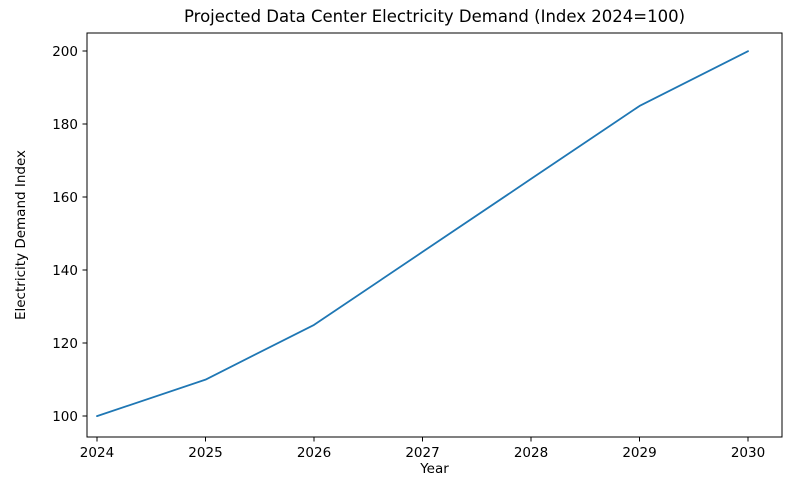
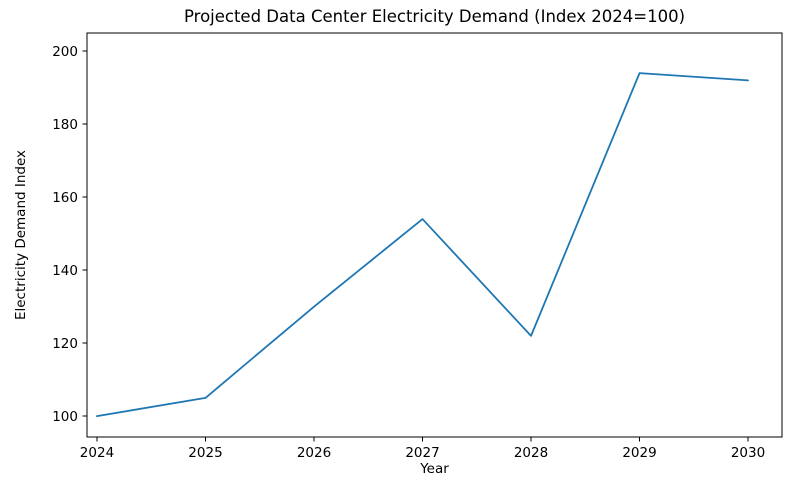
2025: 110 -> 105
2026: 125 -> 130
2027: 145 -> 154
2028: 165 -> 122
2029: 185 -> 194
2030: 200 -> 192
